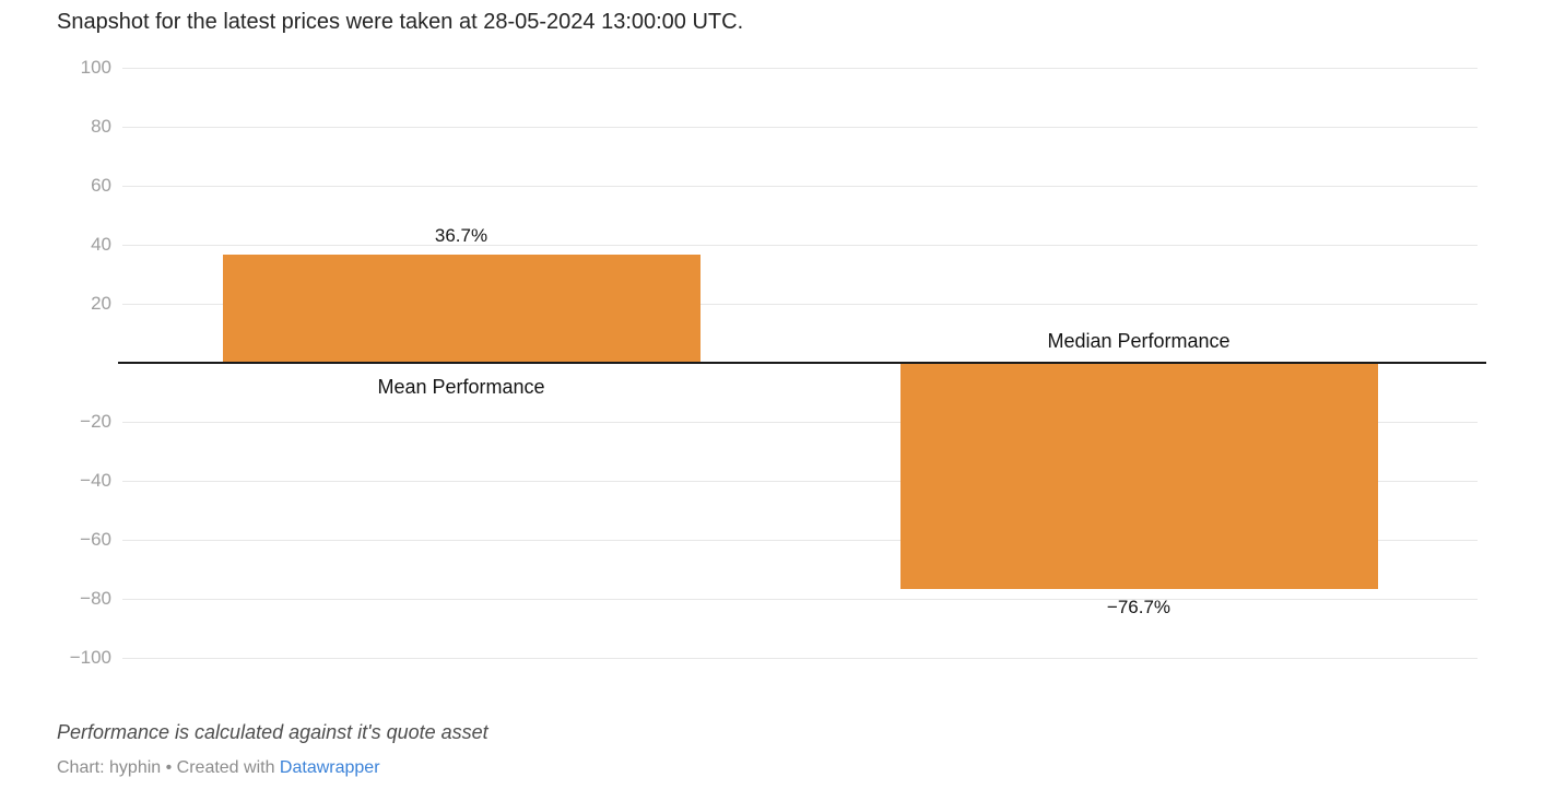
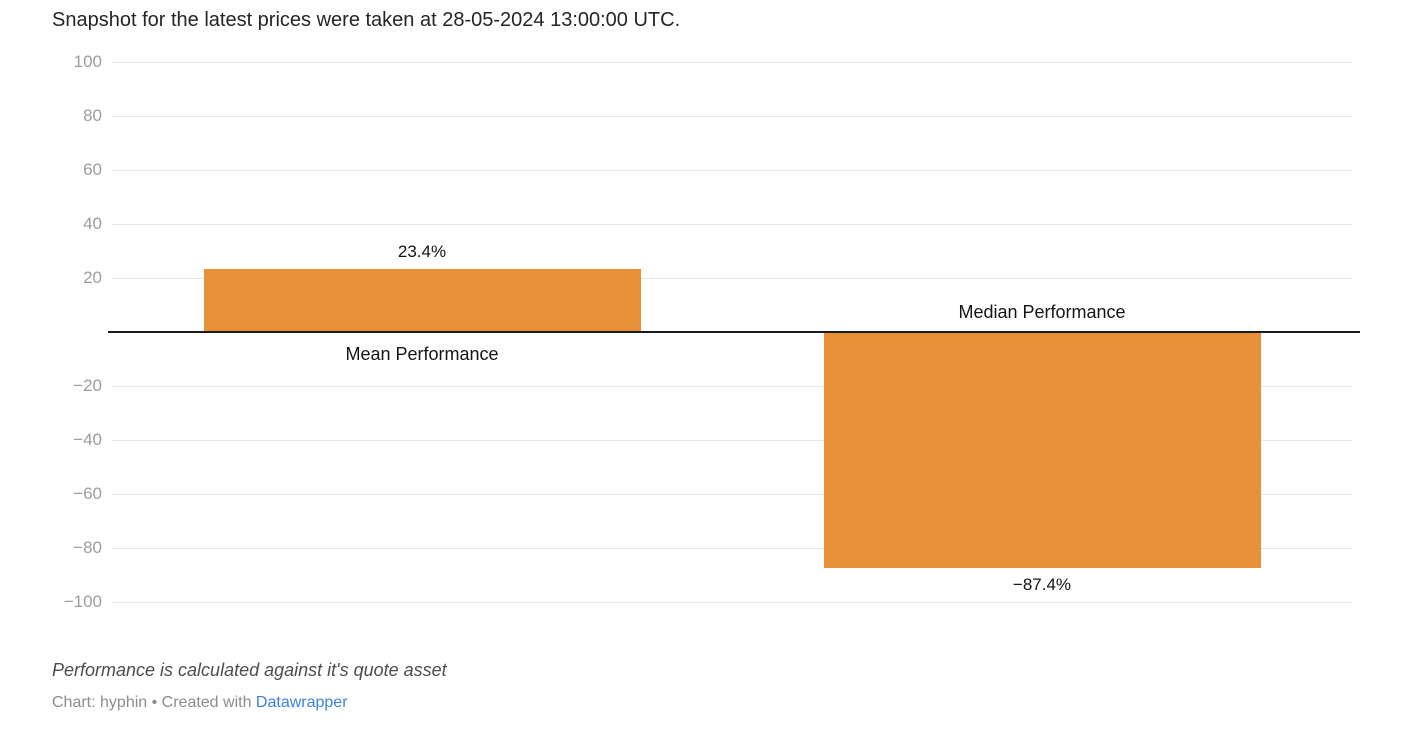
Mean Performance: 36.7% -> 23.4%
Median Performance: −76.7% -> −87.4%
